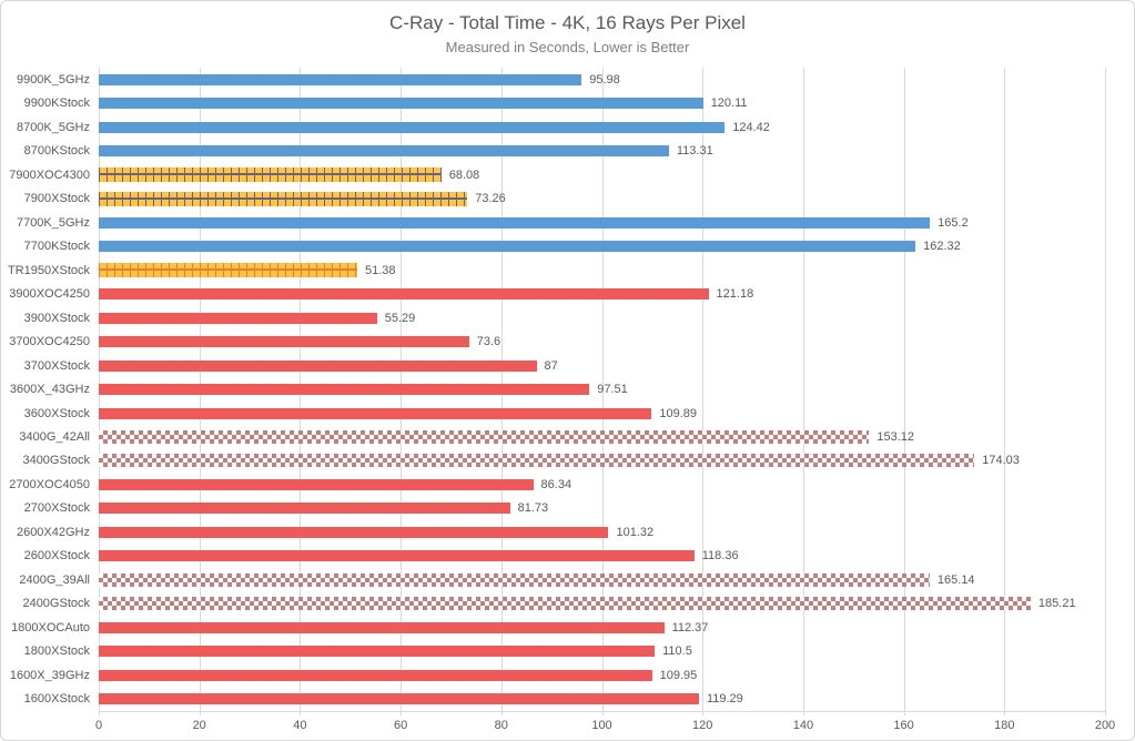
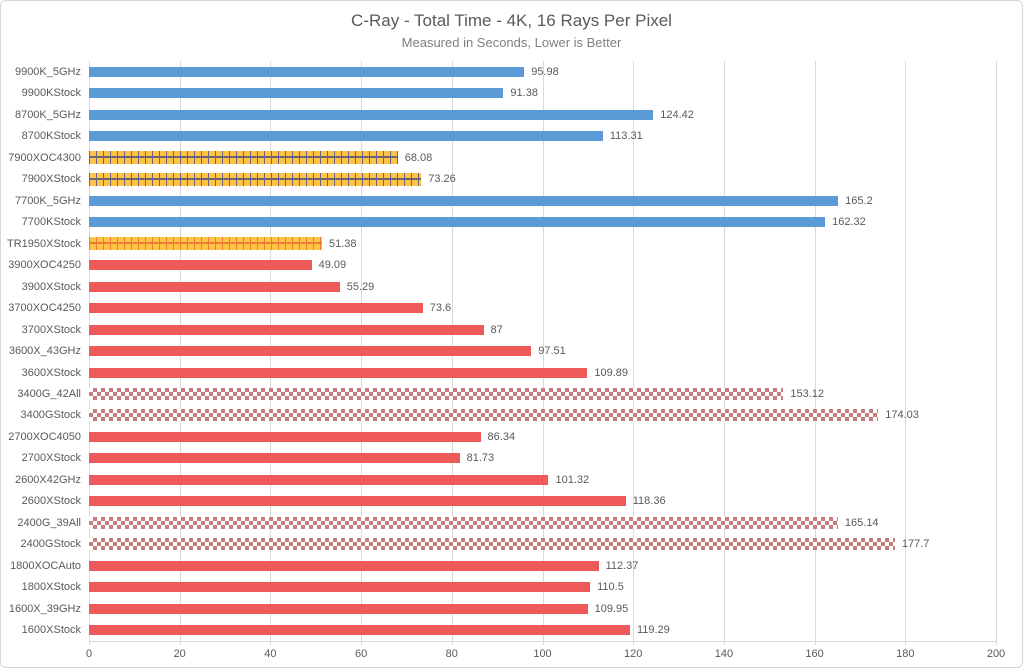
9900KStock: 120.11 -> 91.38
3900XOC4250: 121.18 -> 49.09
2400GStock: 185.21 -> 177.7
